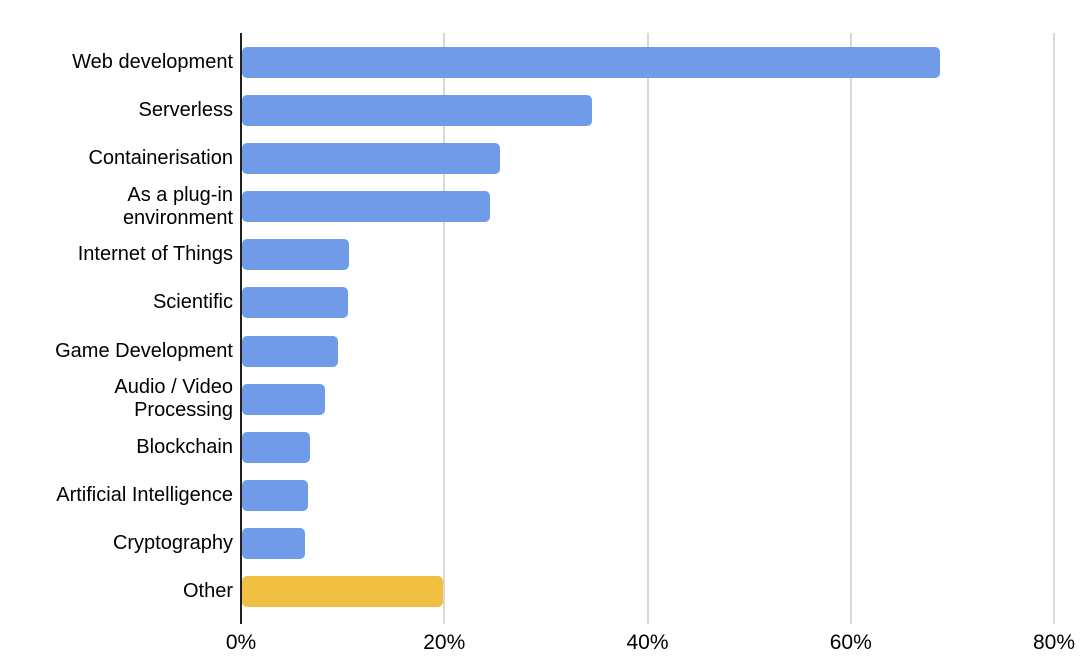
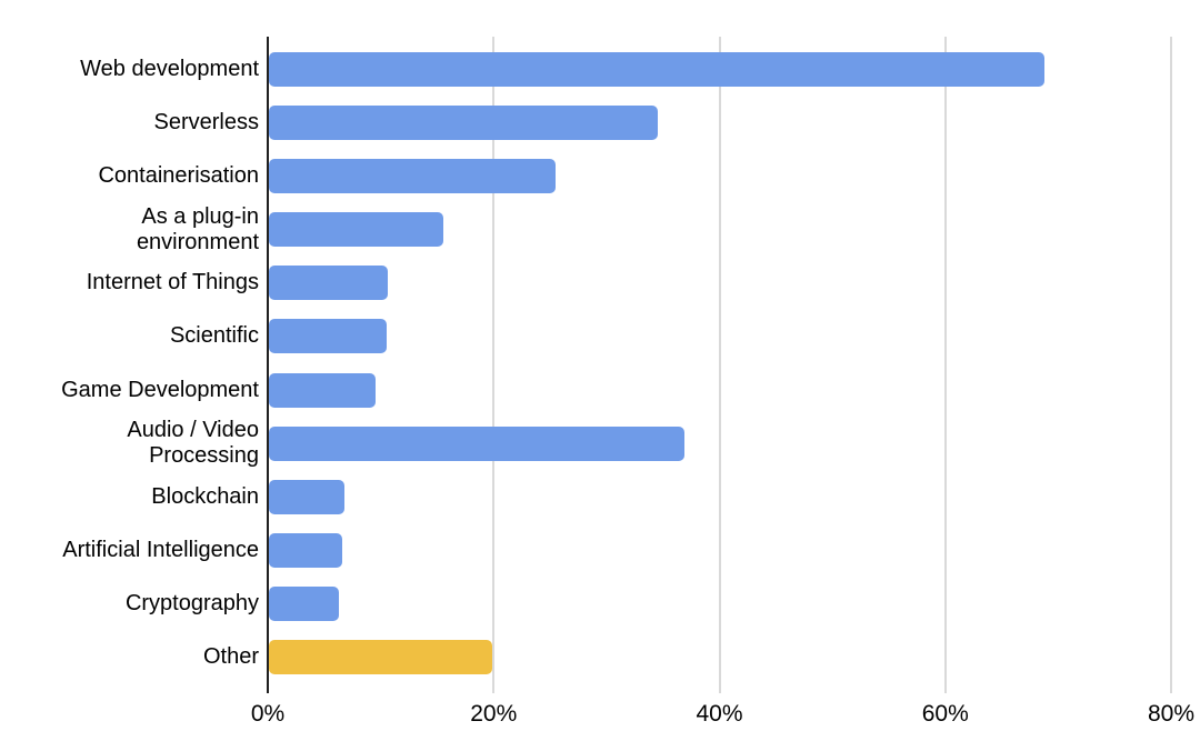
As a plug-in environment: 24.4% -> 15.4%
Audio / Video Processing: 8.2% -> 36.8%
